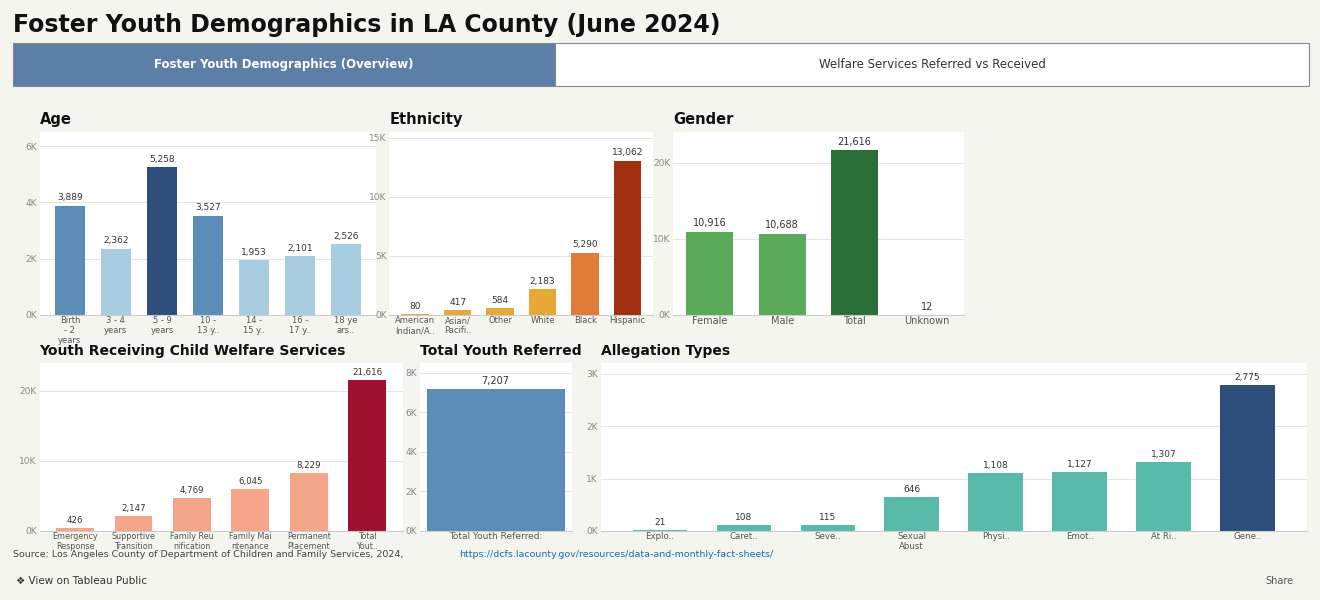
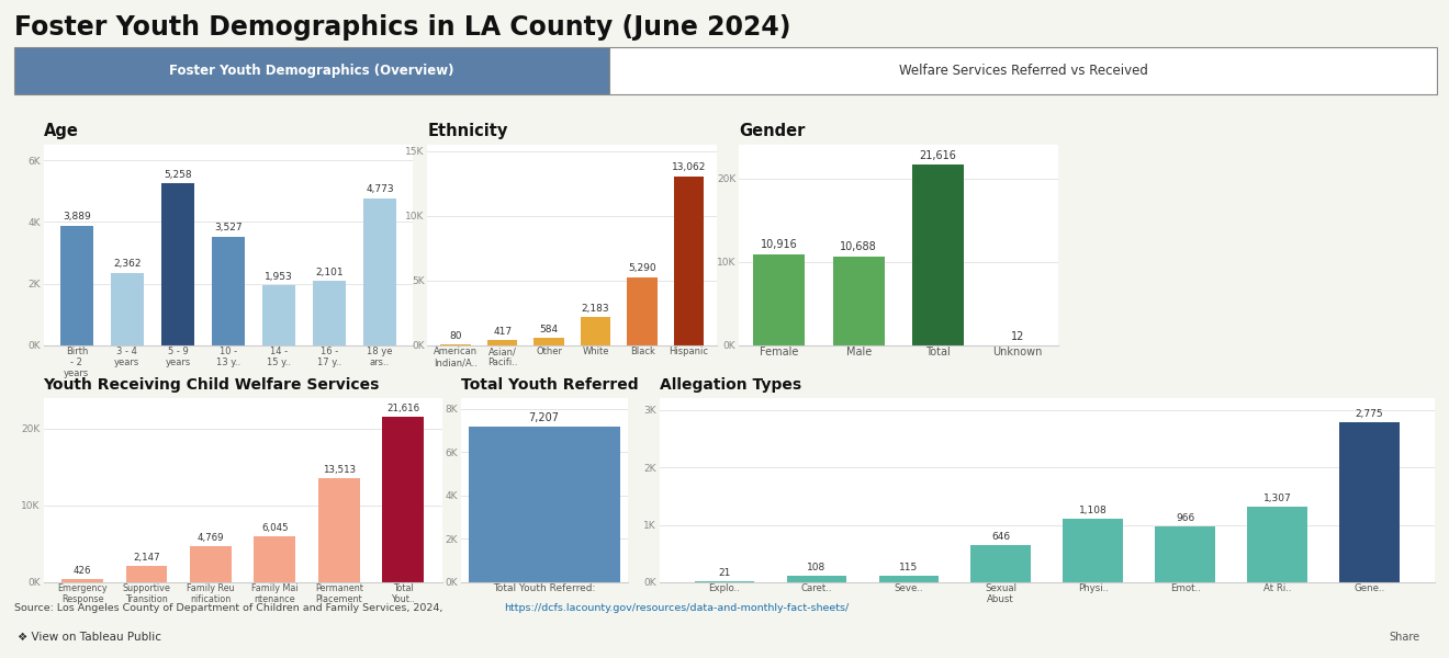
18 ye ars..: 2,526 -> 4,773
Permanent Placement: 8,229 -> 13,513
Emot..: 1,127 -> 966
